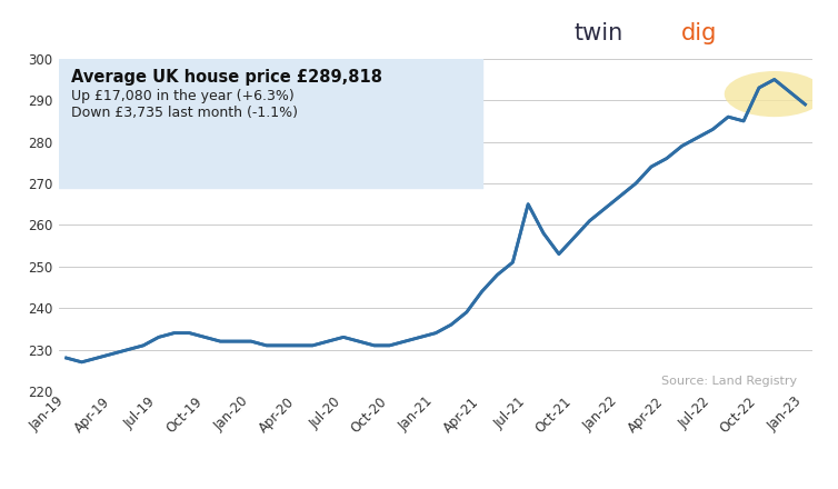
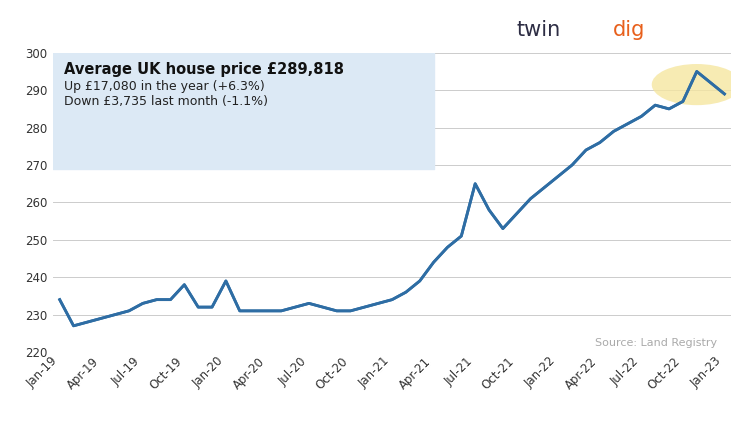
Jan-19: 228 -> 234
Oct-19: 233 -> 238
Jan-20: 232 -> 239
Oct-22: 293 -> 287
